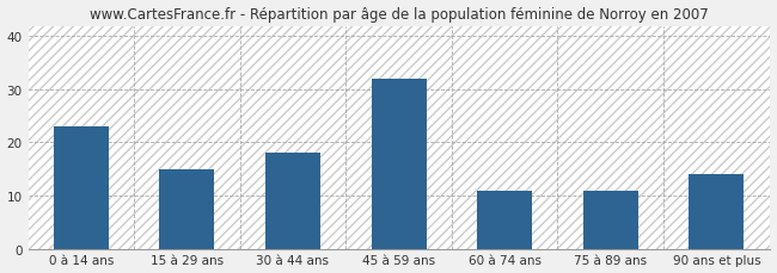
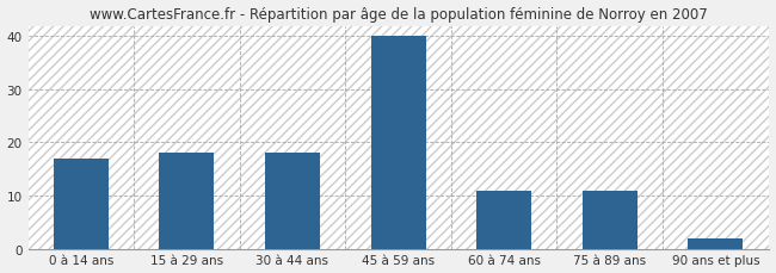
0 à 14 ans: 23 -> 17
15 à 29 ans: 15 -> 18
45 à 59 ans: 32 -> 40
90 ans et plus: 14 -> 2
